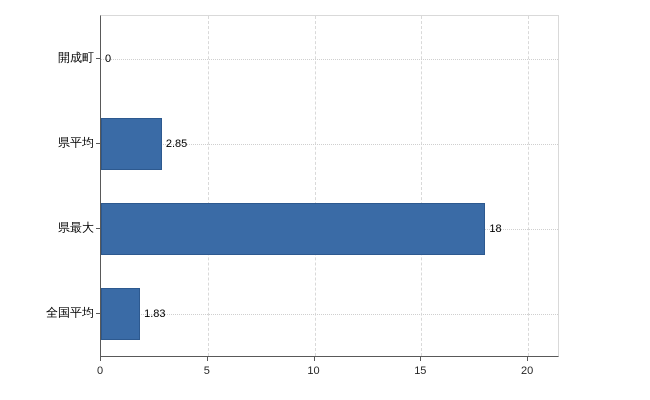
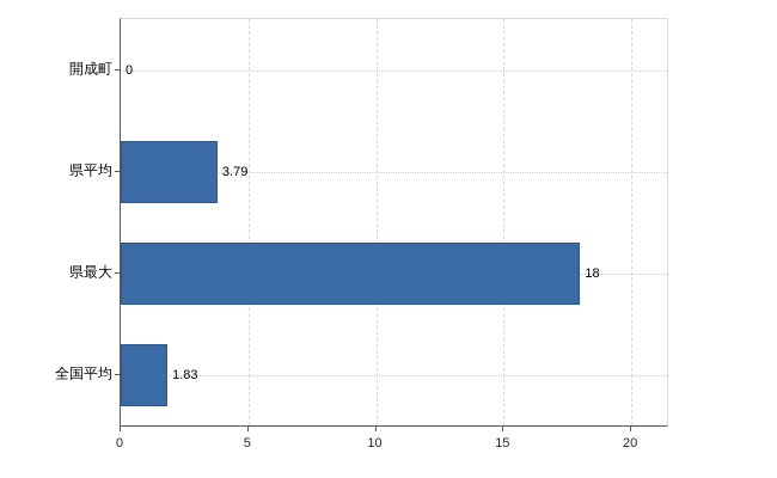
県平均: 2.85 -> 3.79
